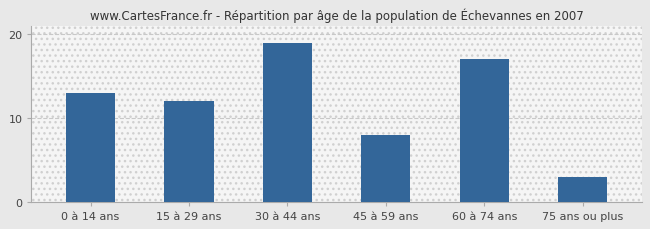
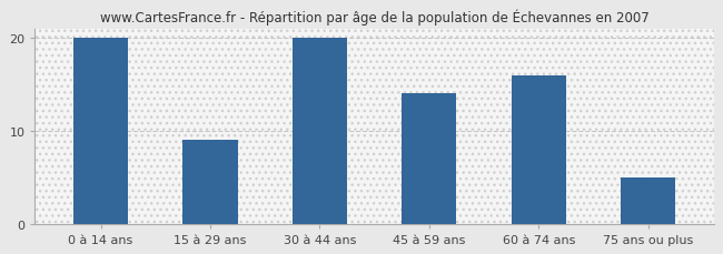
0 à 14 ans: 13 -> 20
15 à 29 ans: 12 -> 9
30 à 44 ans: 19 -> 20
45 à 59 ans: 8 -> 14
60 à 74 ans: 17 -> 16
75 ans ou plus: 3 -> 5
